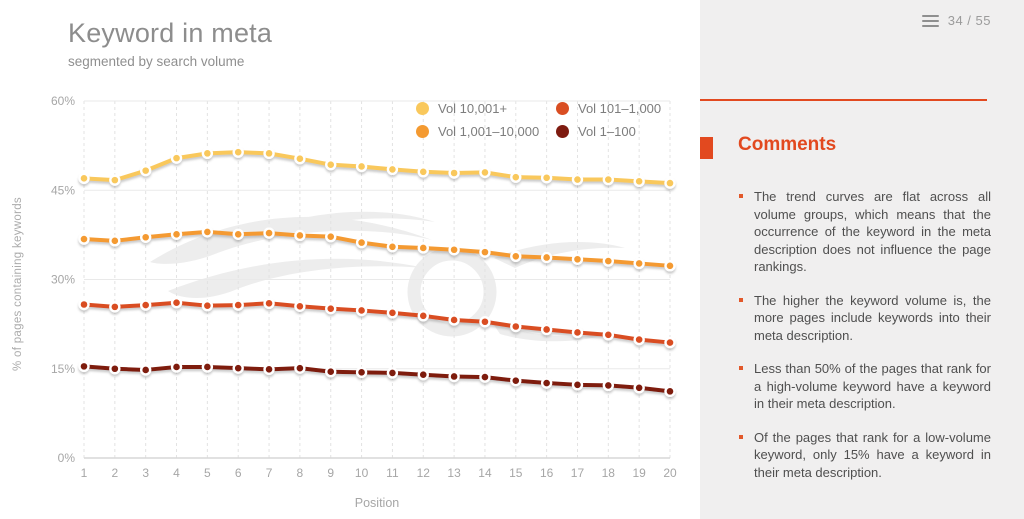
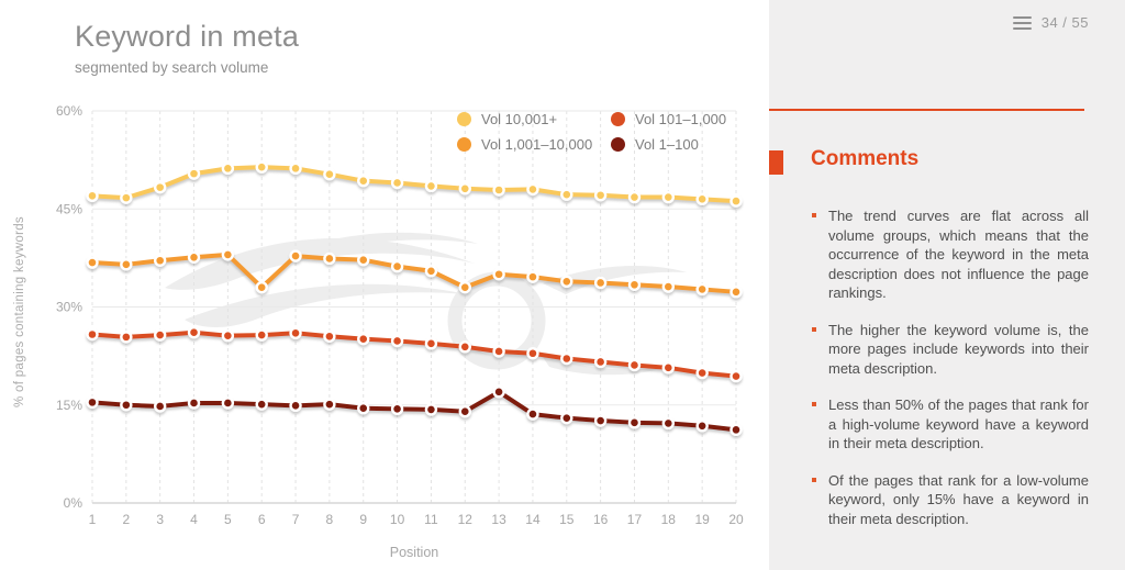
Vol 1,001–10,000/6: 38% -> 33%
Vol 1,001–10,000/12: 35% -> 33%
Vol 1–100/13: 14% -> 17%
